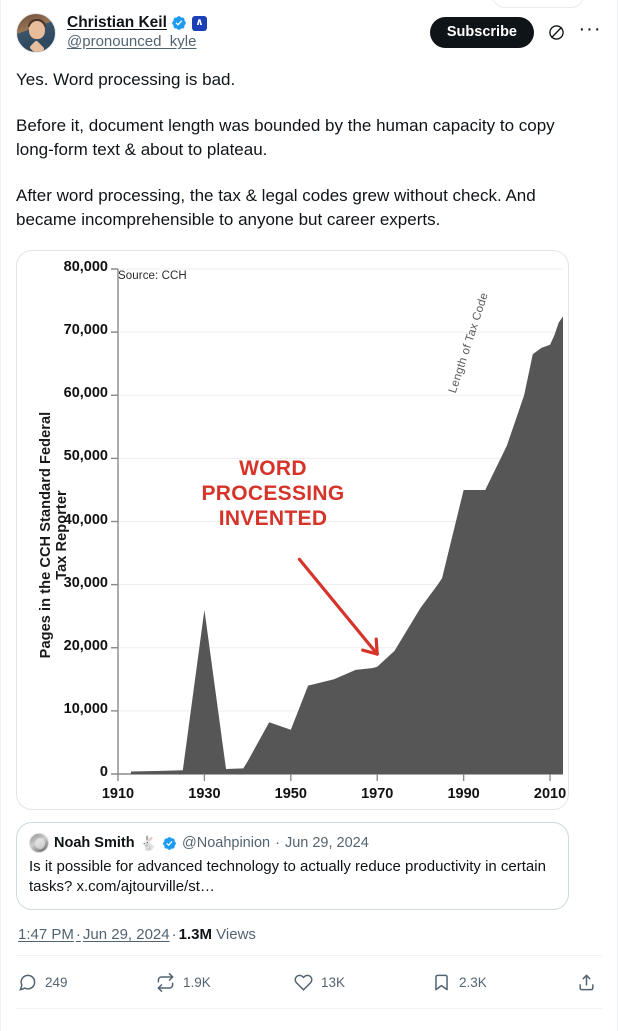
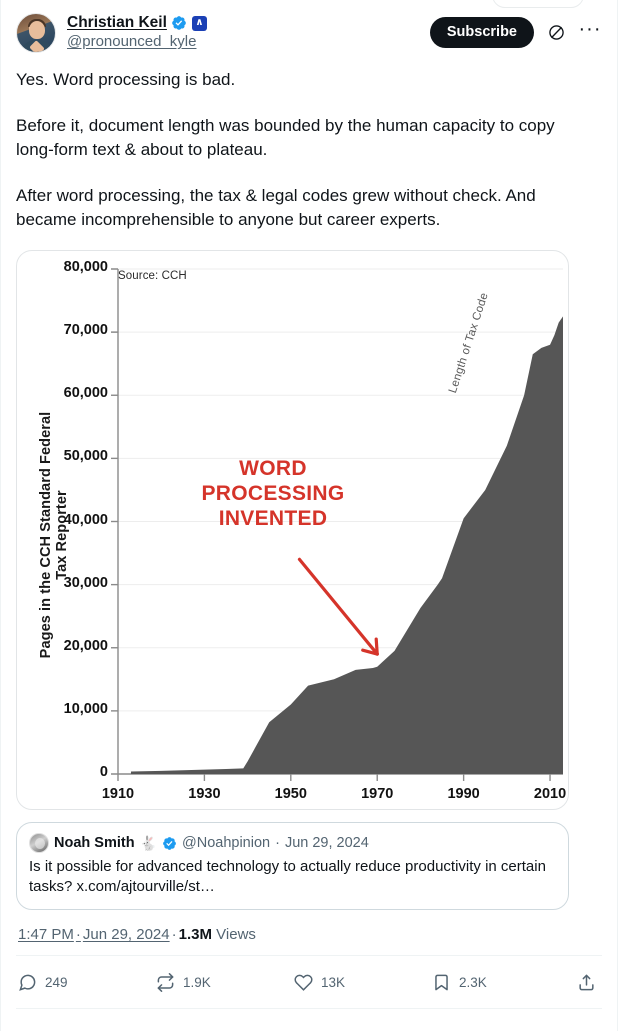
1930: 26000 -> 1000
1950: 7000 -> 11000
1990: 45000 -> 40000
